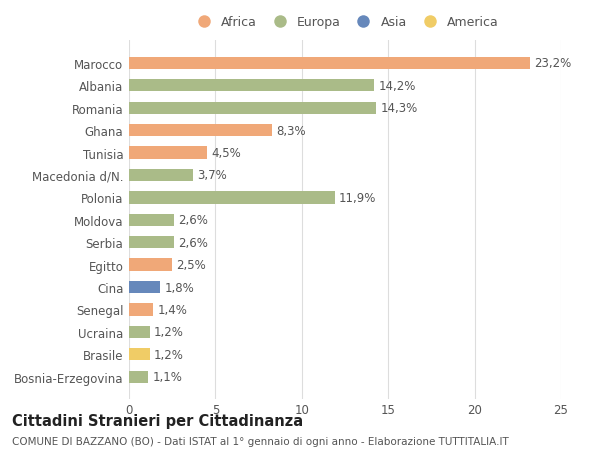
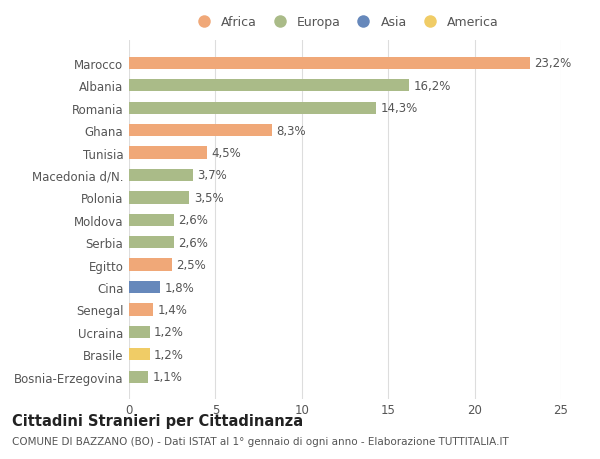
Albania: 14,2% -> 16,2%
Polonia: 11,9% -> 3,5%
